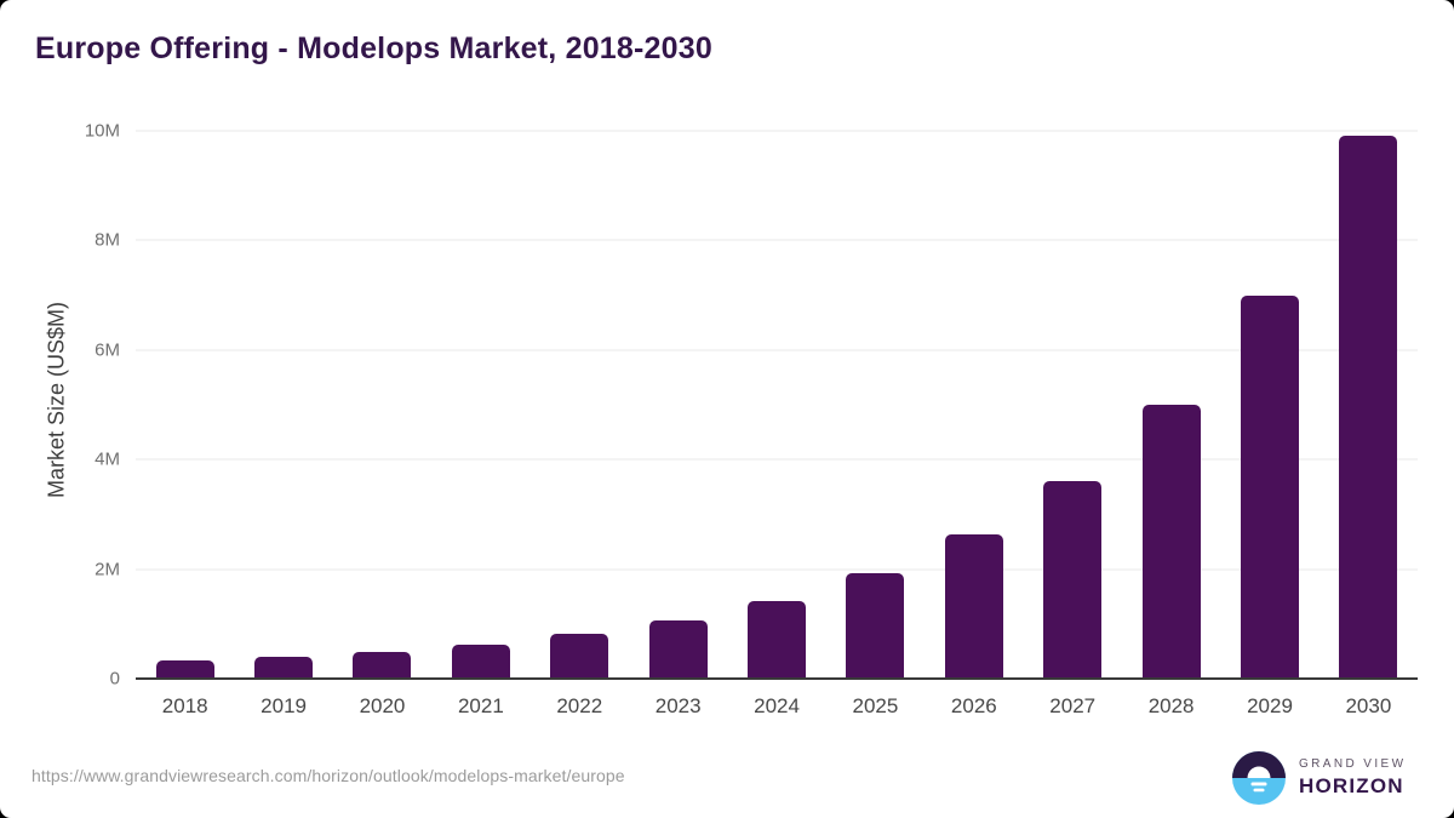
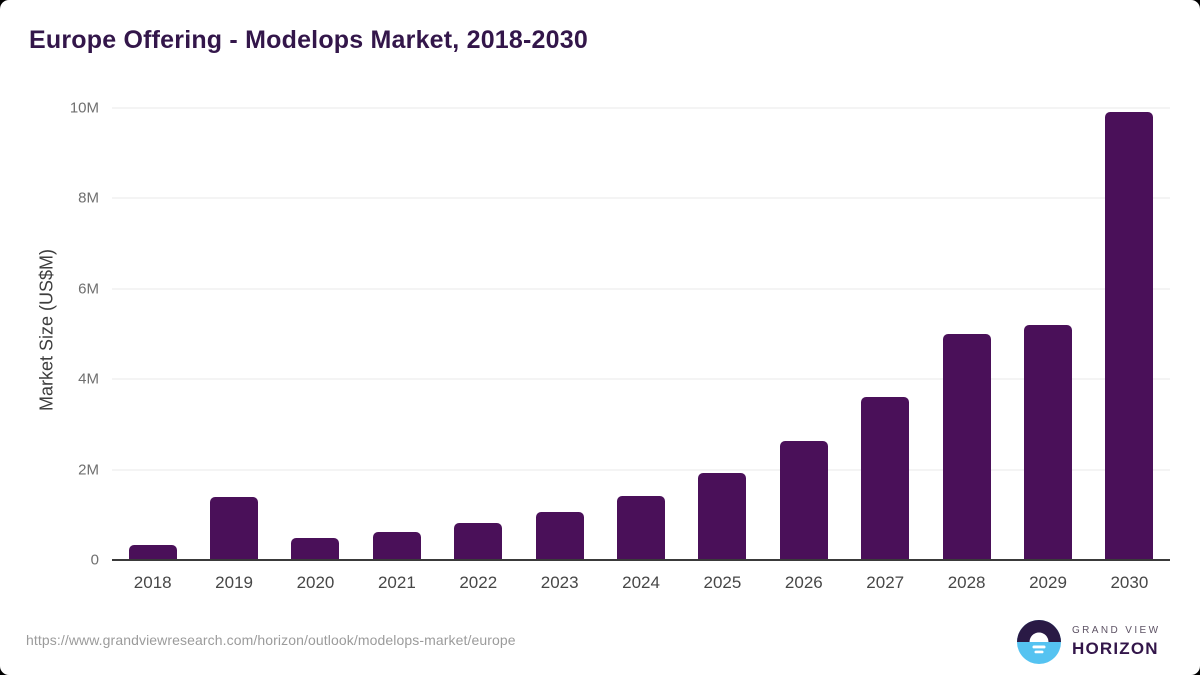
2019: 0.4M -> 1.4M
2029: 7.0M -> 5.2M
